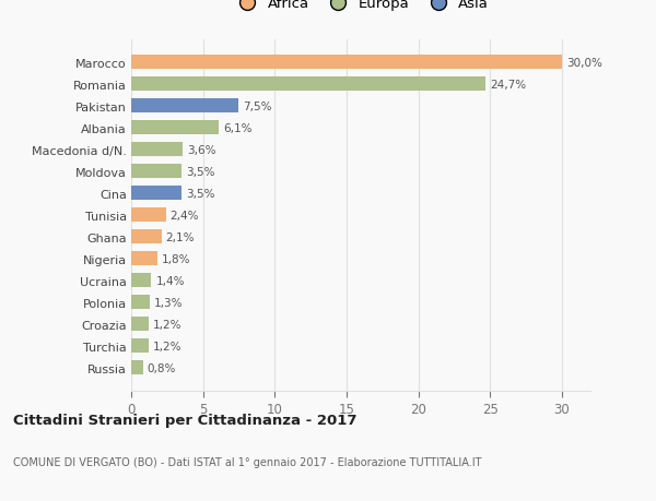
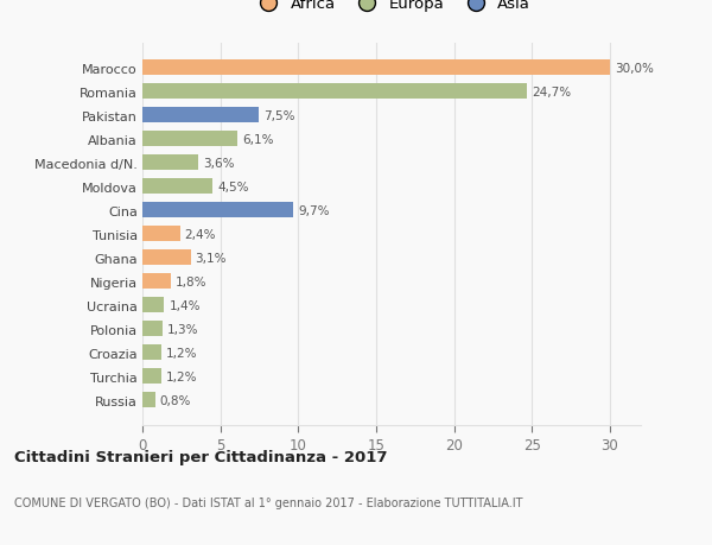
Moldova: 3,5% -> 4,5%
Cina: 3,5% -> 9,7%
Ghana: 2,1% -> 3,1%
